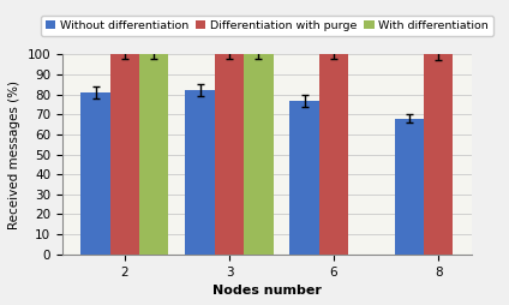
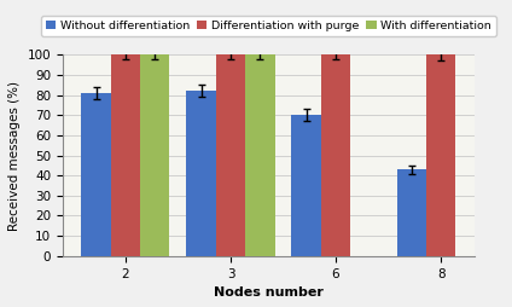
Without differentiation/6: 77 -> 70
Without differentiation/8: 68 -> 43
